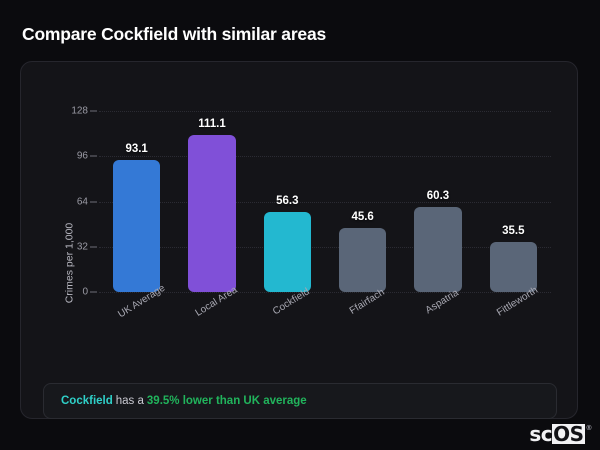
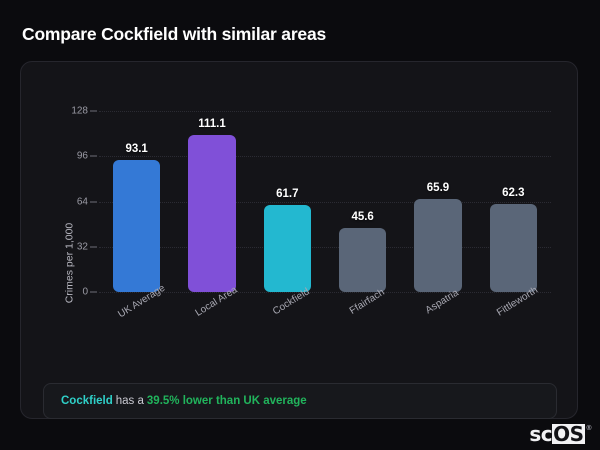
Cockfield: 56.3 -> 61.7
Aspatria: 60.3 -> 65.9
Fittleworth: 35.5 -> 62.3
